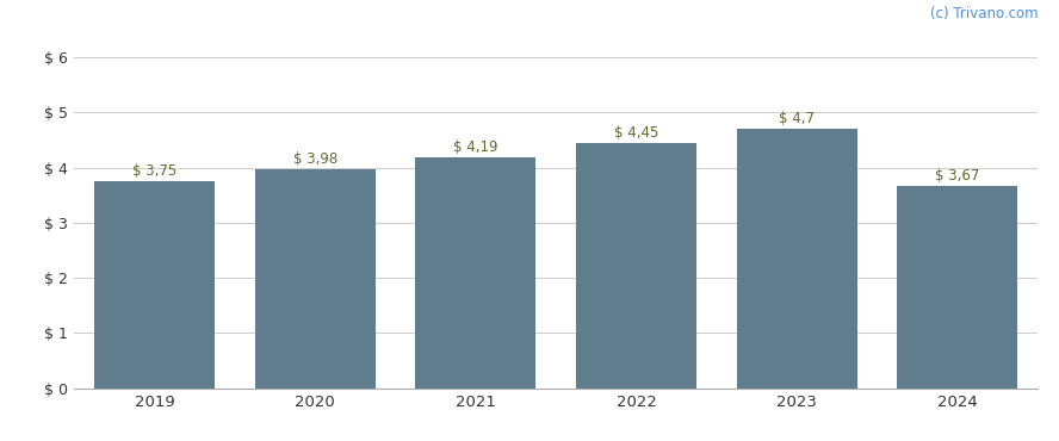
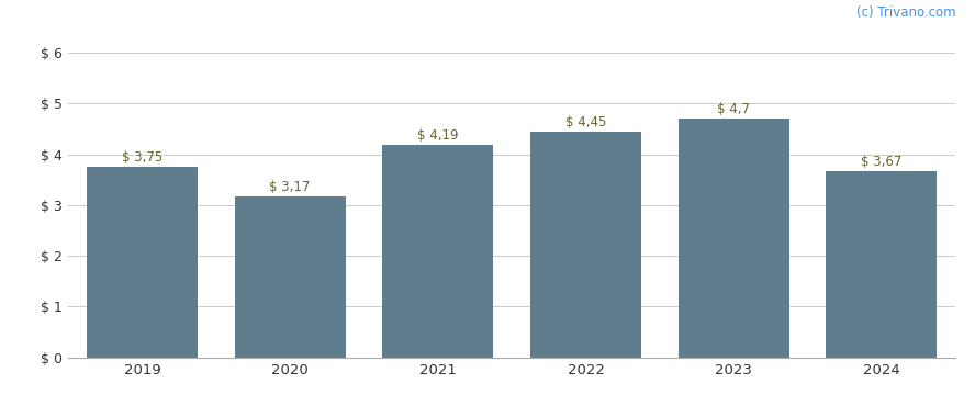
2020: 3,98 -> 3,17
